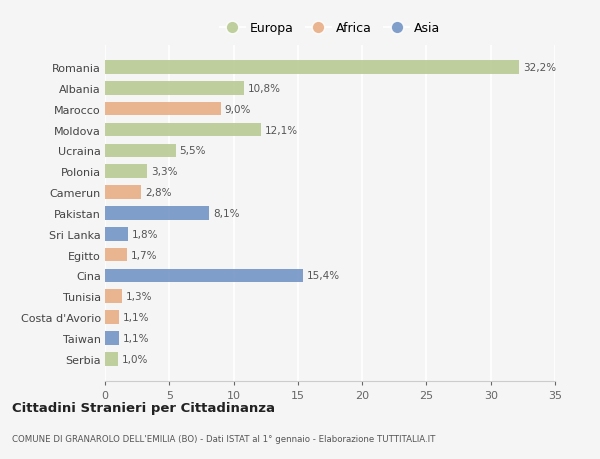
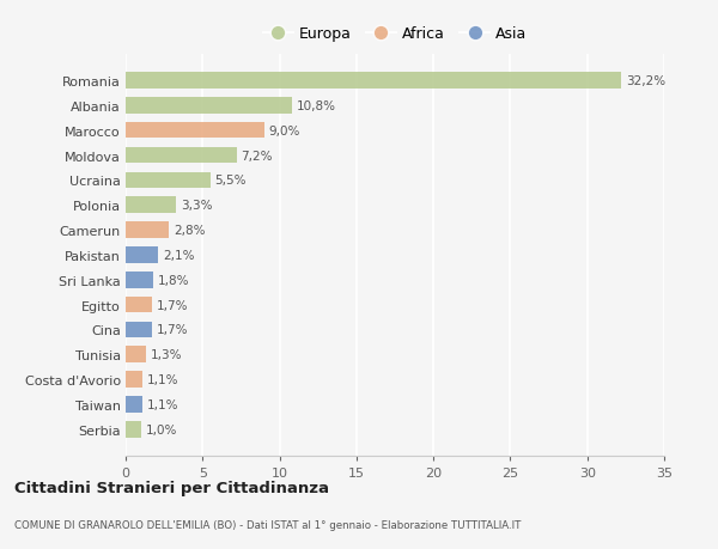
Moldova: 12,1% -> 7,2%
Pakistan: 8,1% -> 2,1%
Cina: 15,4% -> 1,7%
